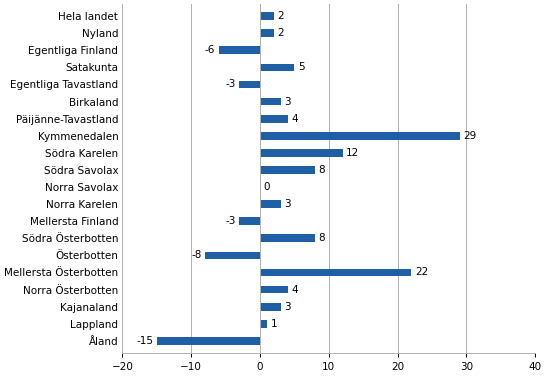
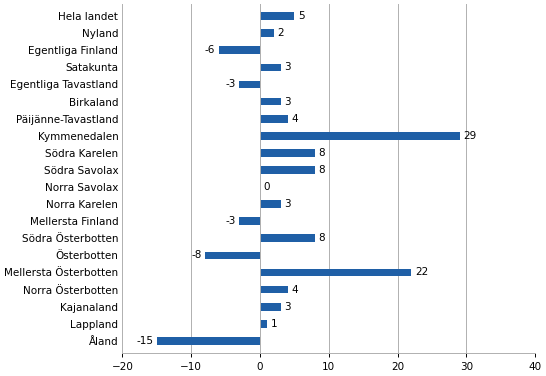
Hela landet: 2 -> 5
Satakunta: 5 -> 3
Södra Karelen: 12 -> 8
